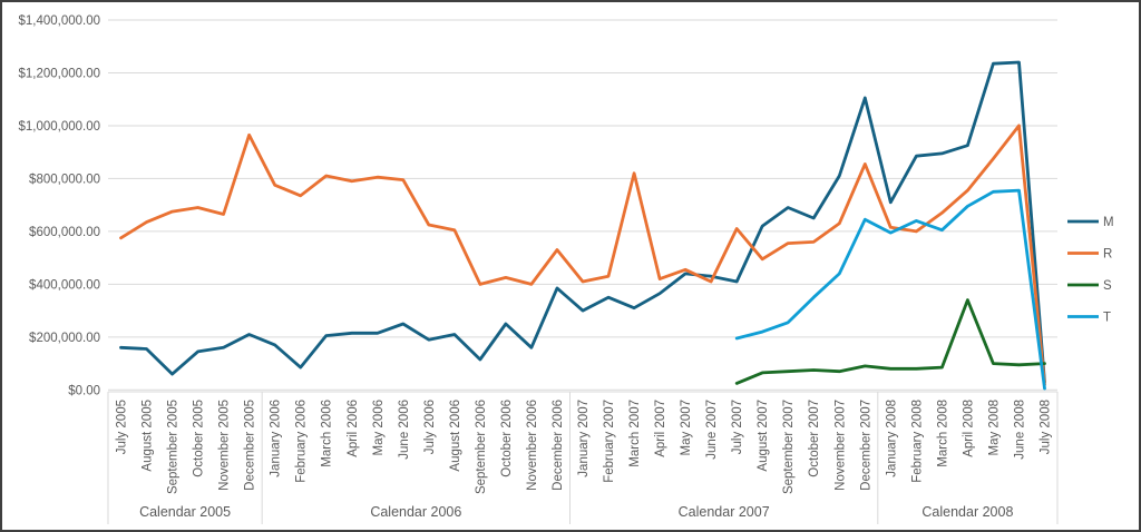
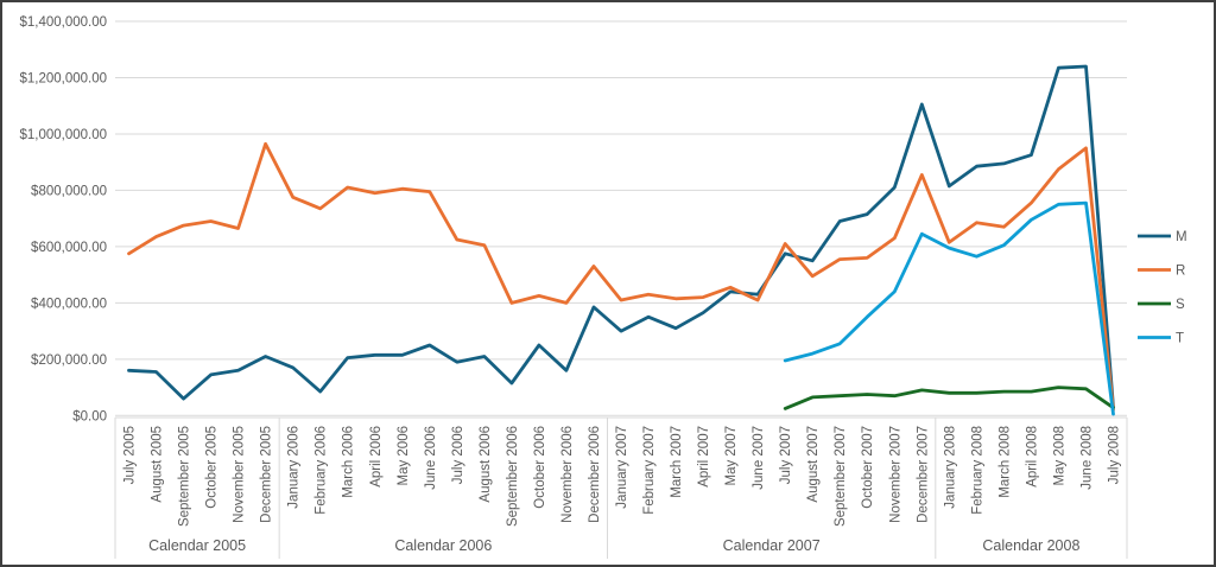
R/March 2007: $820000 -> $420000
M/July 2007: $410000 -> $580000
M/August 2007: $620000 -> $550000
M/October 2007: $650000 -> $720000
M/January 2008: $710000 -> $820000
R/February 2008: $600000 -> $680000
T/February 2008: $640000 -> $560000
S/April 2008: $340000 -> $80000
R/June 2008: $1000000 -> $950000
S/July 2008: $100000 -> $30000
